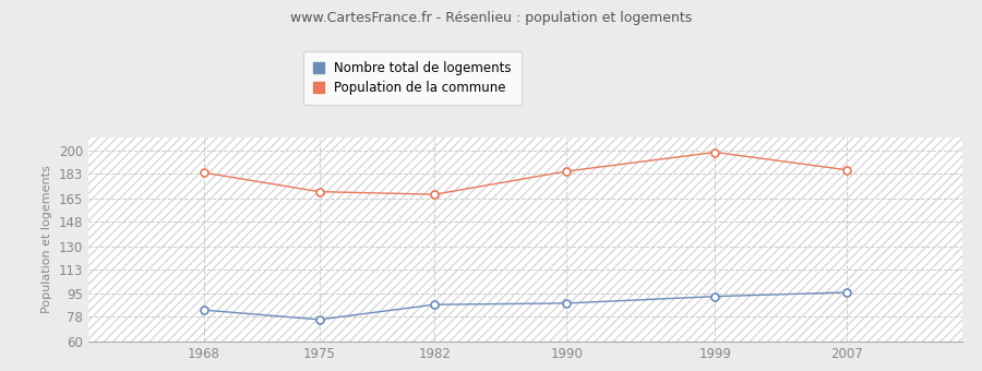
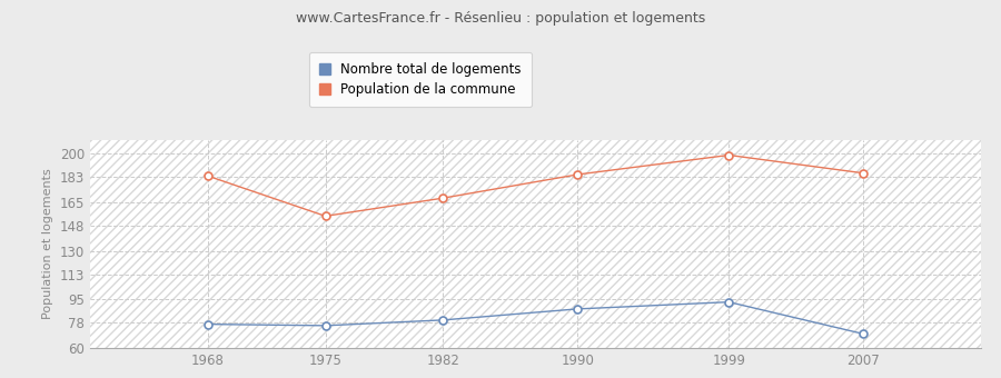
Nombre total de logements/1968: 83 -> 77
Population de la commune/1975: 170 -> 155
Nombre total de logements/1982: 87 -> 80
Nombre total de logements/2007: 96 -> 70
